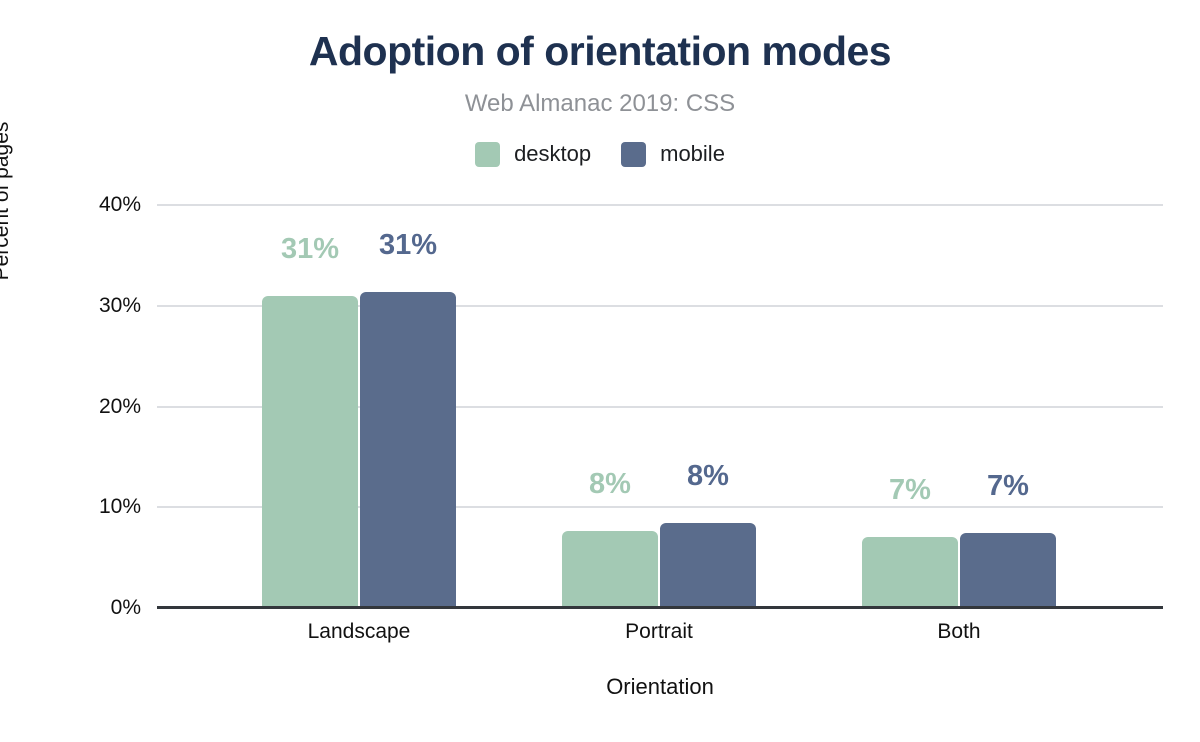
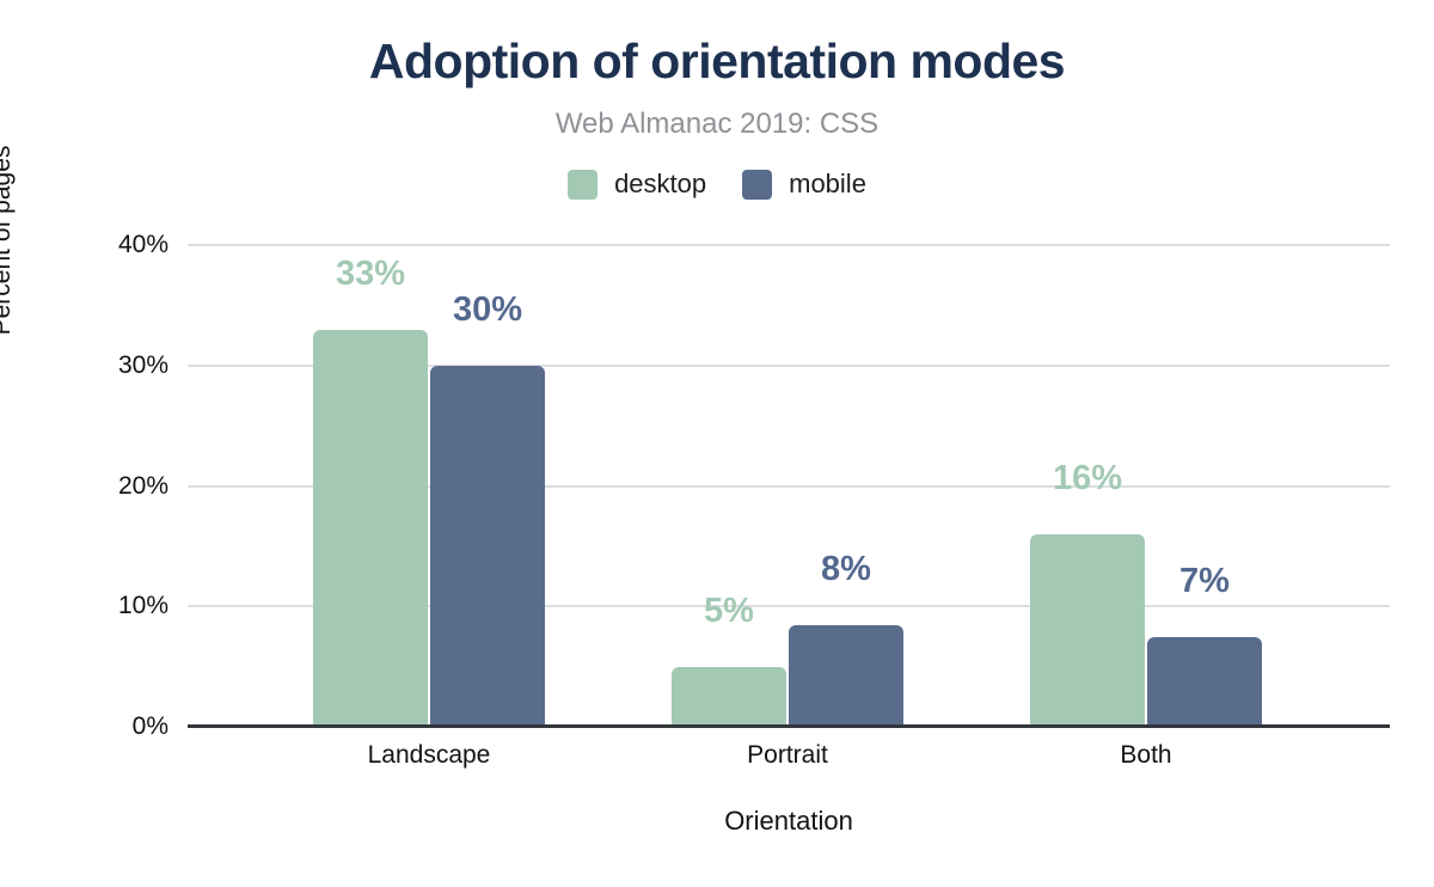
desktop/Landscape: 31% -> 33%
mobile/Landscape: 31% -> 30%
desktop/Portrait: 8% -> 5%
desktop/Both: 7% -> 16%
